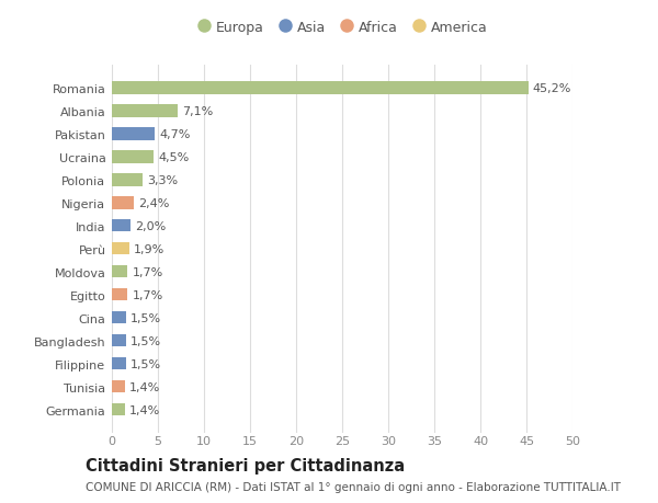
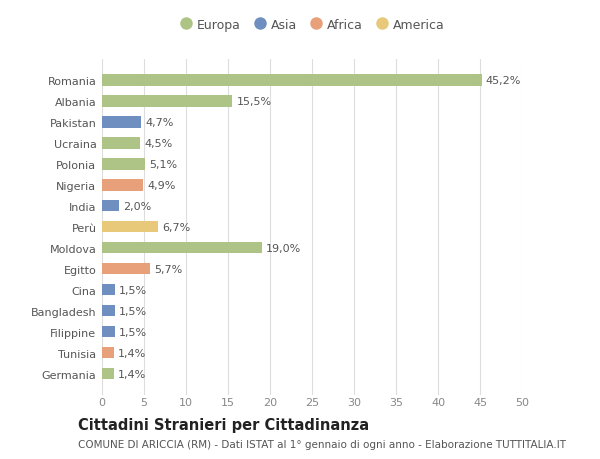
Albania: 7,1% -> 15,5%
Polonia: 3,3% -> 5,1%
Nigeria: 2,4% -> 4,9%
Perù: 1,9% -> 6,7%
Moldova: 1,7% -> 19,0%
Egitto: 1,7% -> 5,7%
